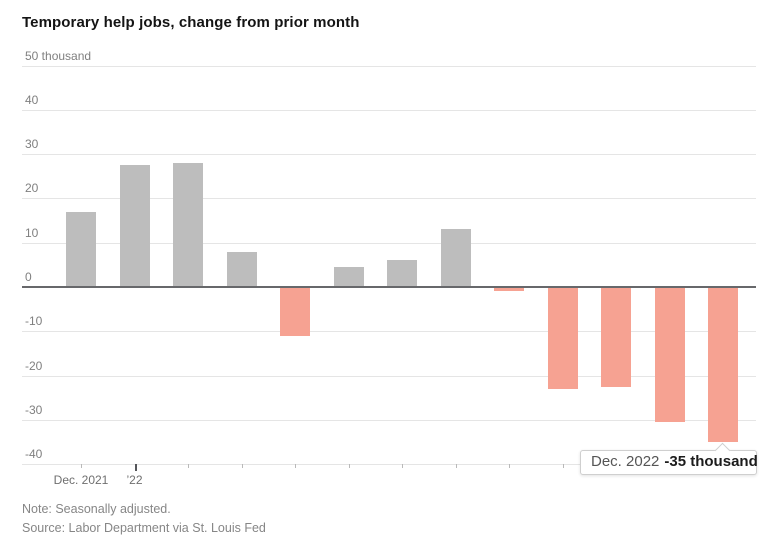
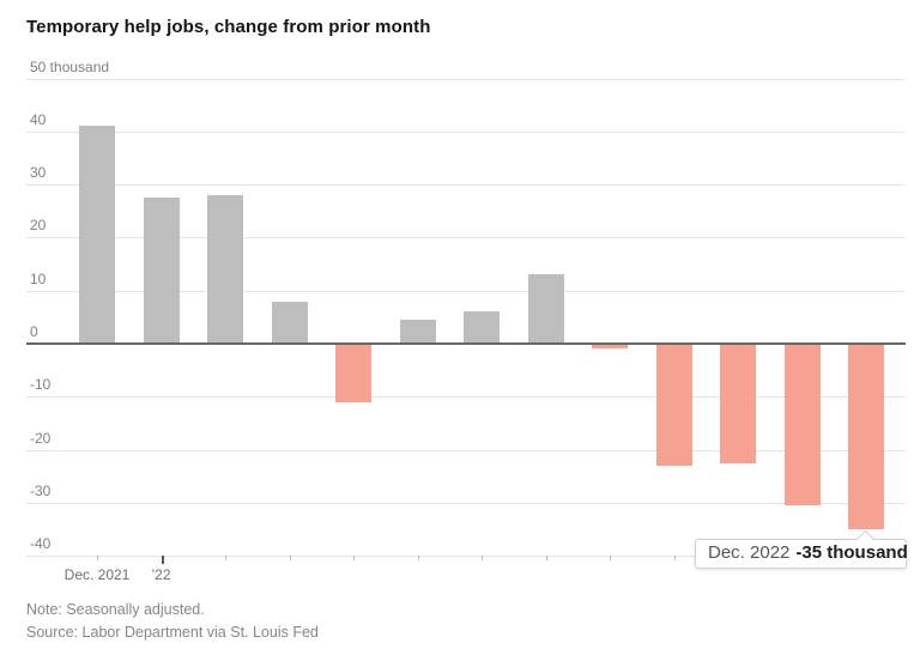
Dec. 2021: 17 -> 41
